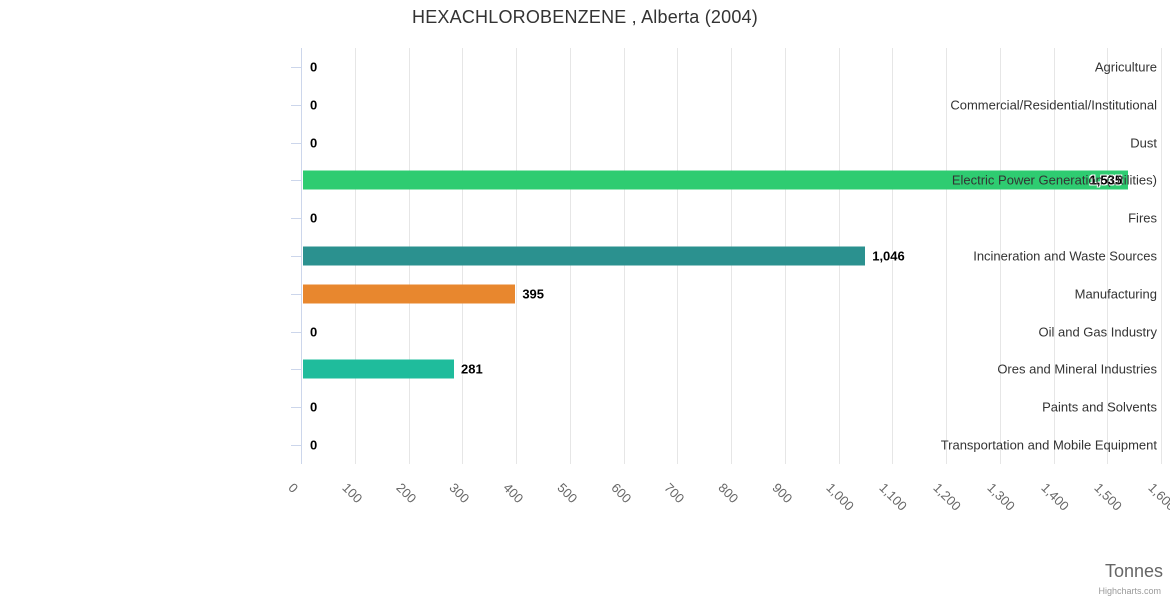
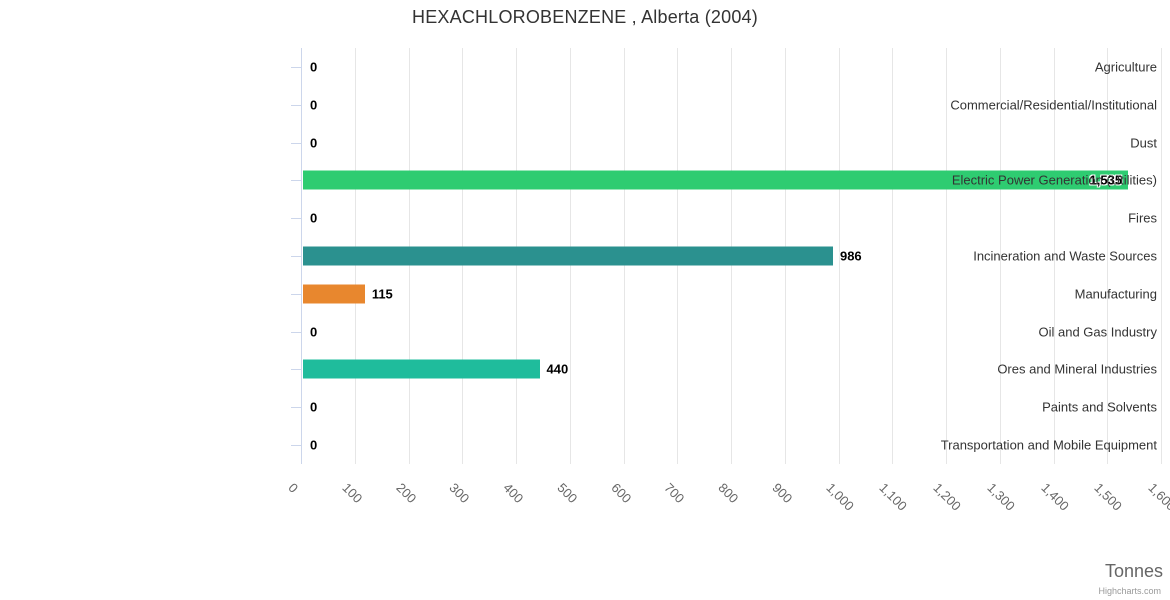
Incineration and Waste Sources: 1,046 -> 986
Manufacturing: 395 -> 115
Ores and Mineral Industries: 281 -> 440
